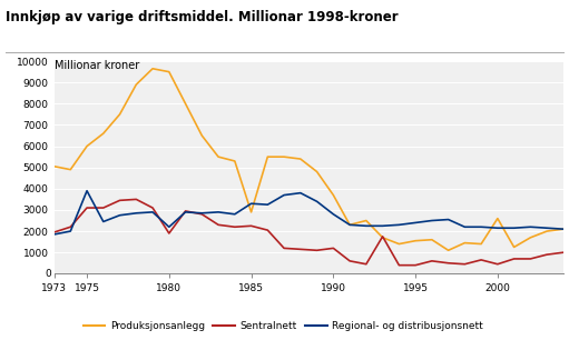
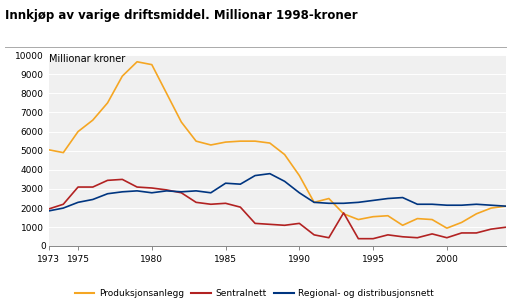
Regional- og distribusjonsnett/1975: 3900 -> 2300
Sentralnett/1980: 1900 -> 3000
Regional- og distribusjonsnett/1980: 2200 -> 2800
Produksjonsanlegg/1985: 2900 -> 5400
Produksjonsanlegg/2000: 2600 -> 1000
